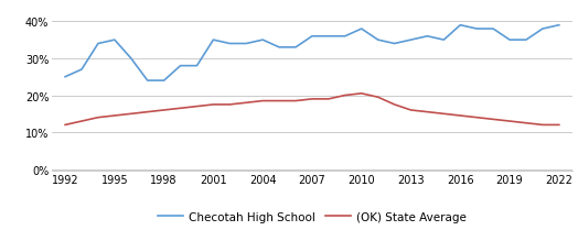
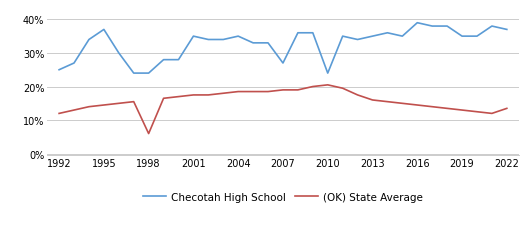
Checotah High School/1995: 35% -> 37%
(OK) State Average/1998: 16.0% -> 6.0%
Checotah High School/2007: 36% -> 27%
Checotah High School/2010: 38% -> 24%
Checotah High School/2022: 39% -> 37%
(OK) State Average/2022: 12.0% -> 13.5%
